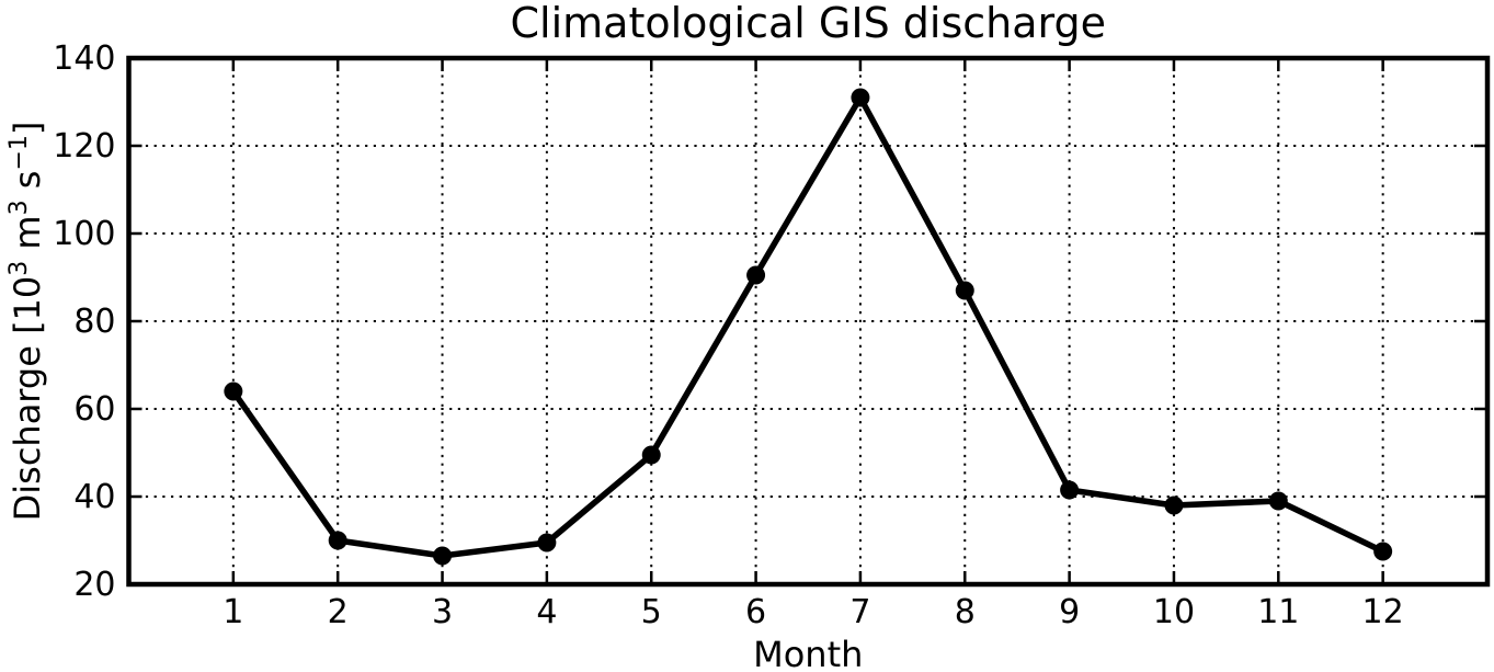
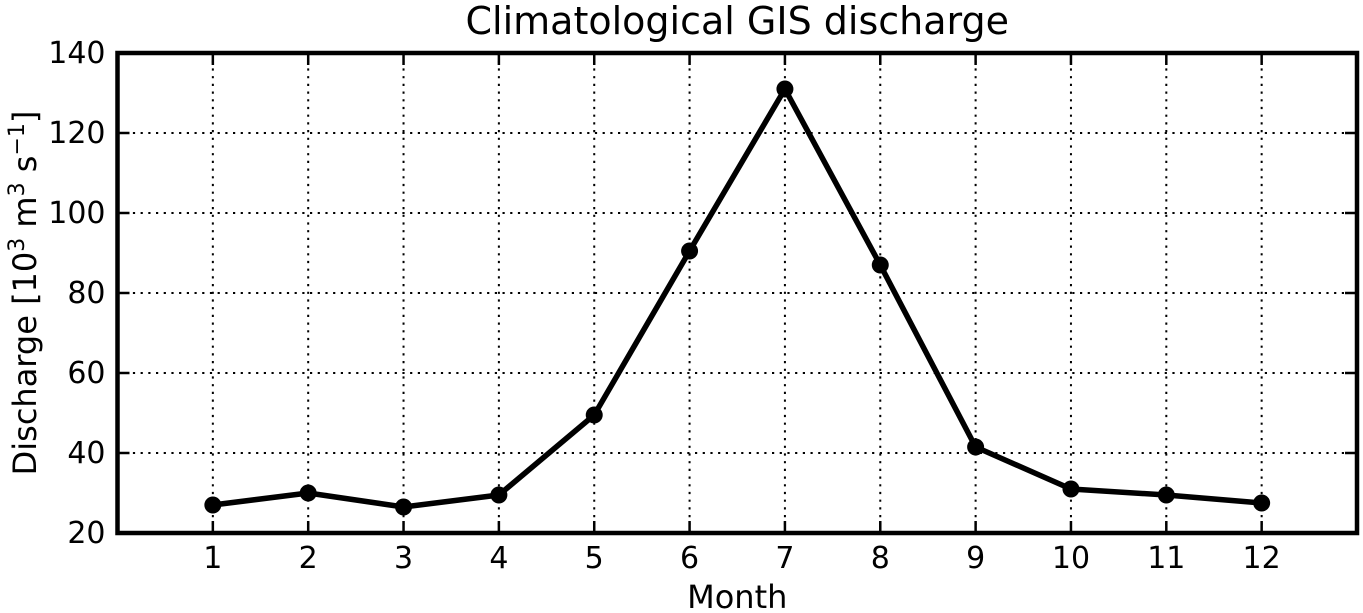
1: 64 -> 27
10: 38 -> 31
11: 39 -> 30
